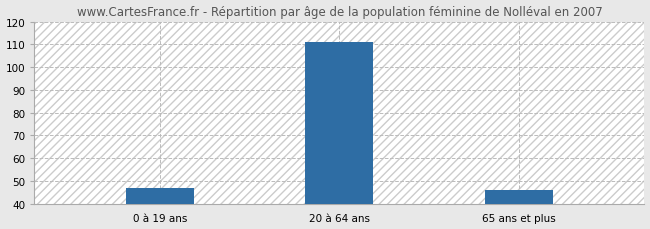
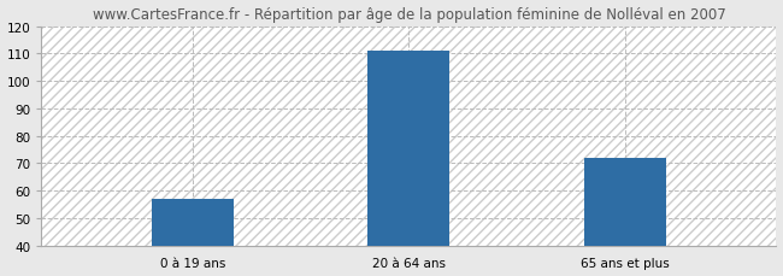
0 à 19 ans: 47 -> 57
65 ans et plus: 46 -> 72
